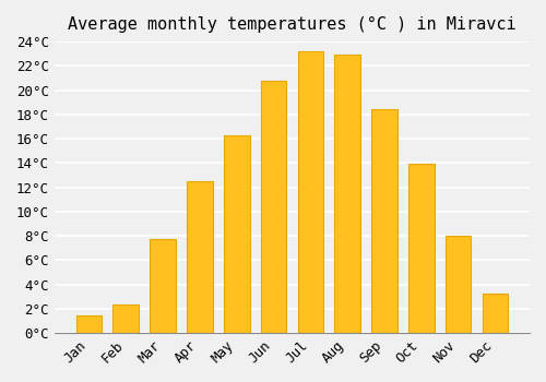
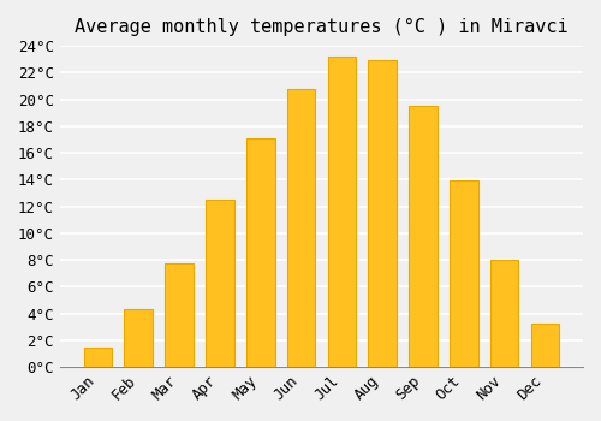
Feb: 2.3°C -> 4.3°C
May: 16.3°C -> 17.1°C
Sep: 18.4°C -> 19.5°C
